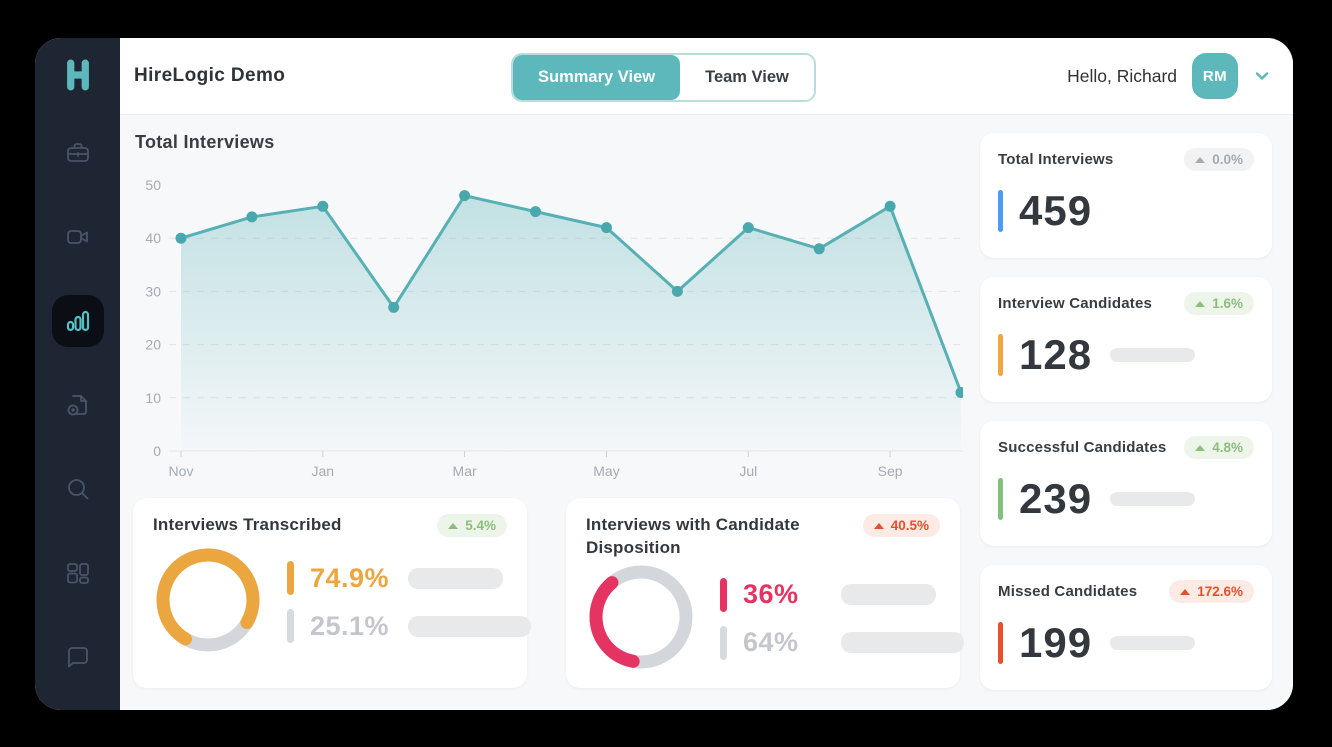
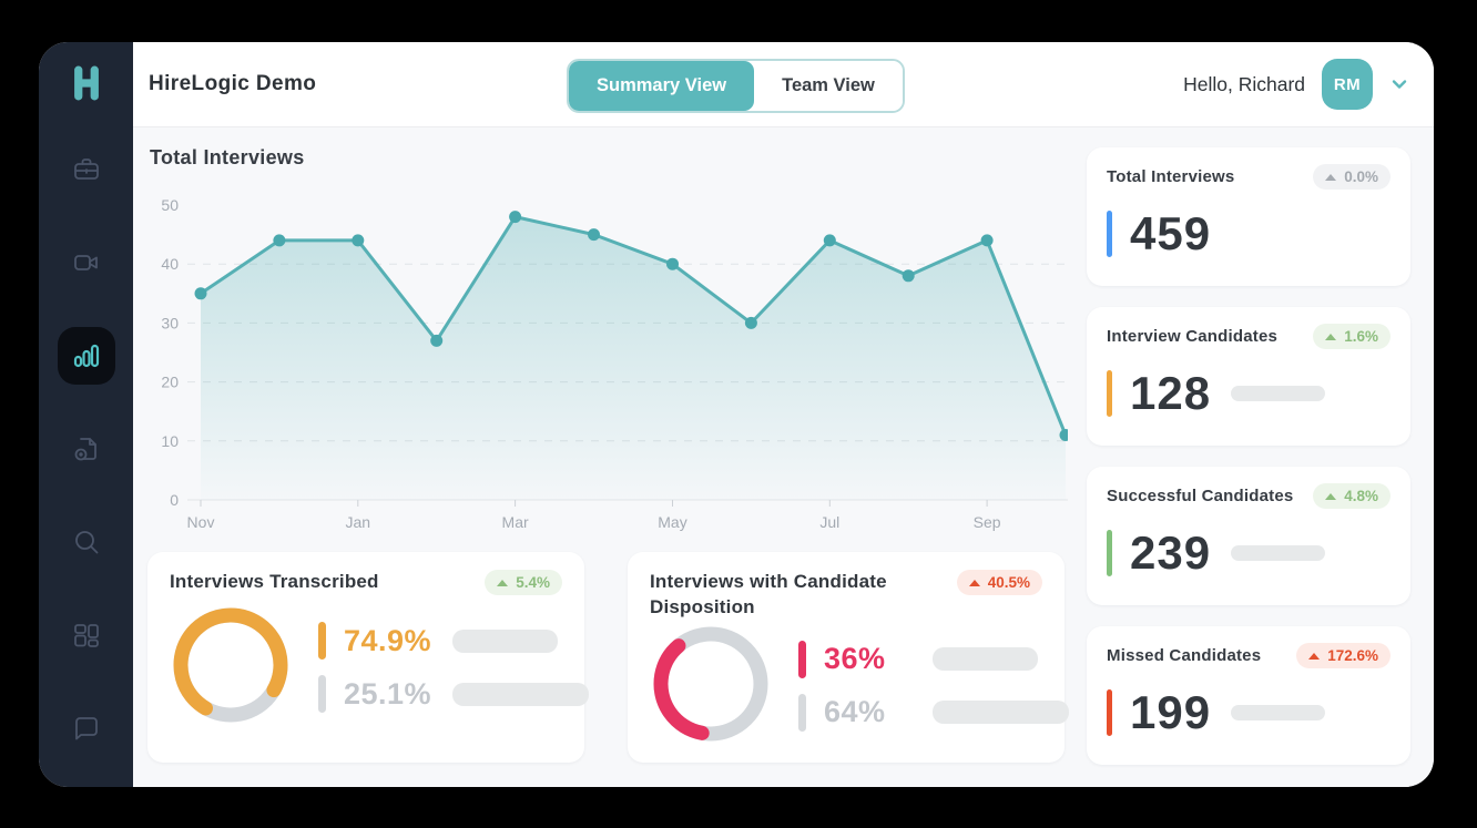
Nov: 40 -> 35
Jan: 46 -> 44
May: 42 -> 40
Jul: 42 -> 44
Sep: 46 -> 44
